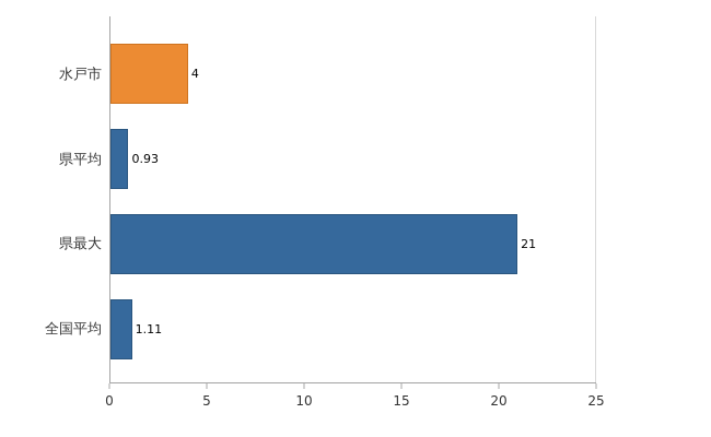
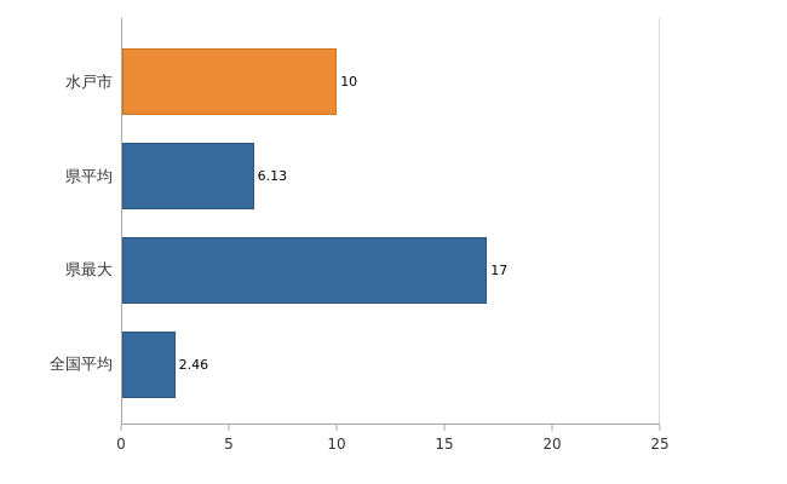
水戸市: 4 -> 10
県平均: 0.93 -> 6.13
県最大: 21 -> 17
全国平均: 1.11 -> 2.46
